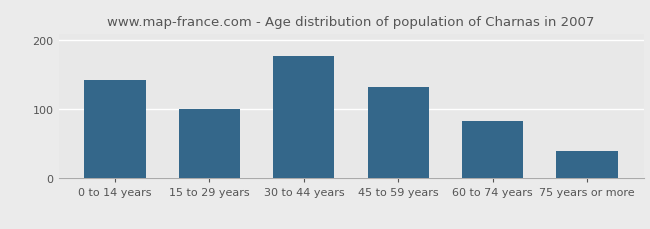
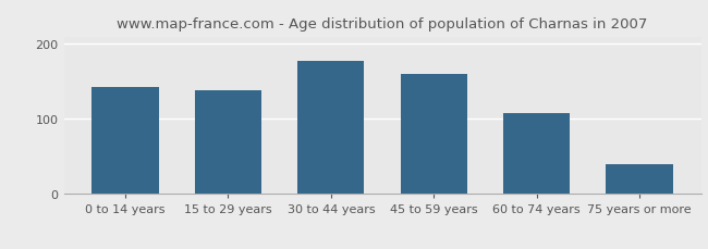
15 to 29 years: 100 -> 138
45 to 59 years: 132 -> 160
60 to 74 years: 83 -> 108
